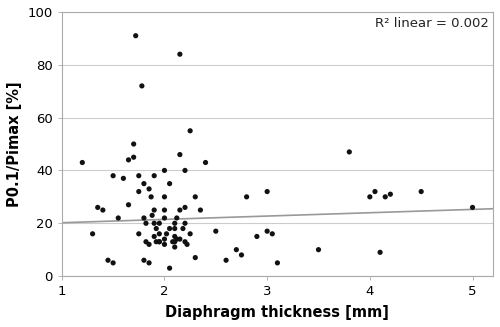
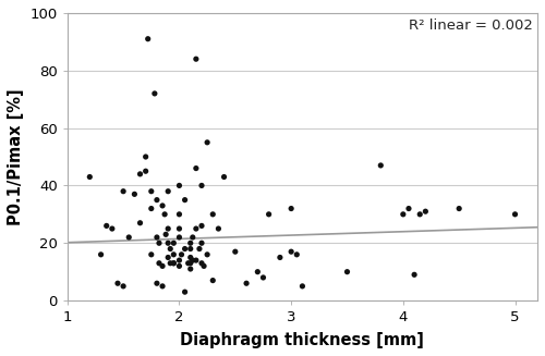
5: 26 -> 30
